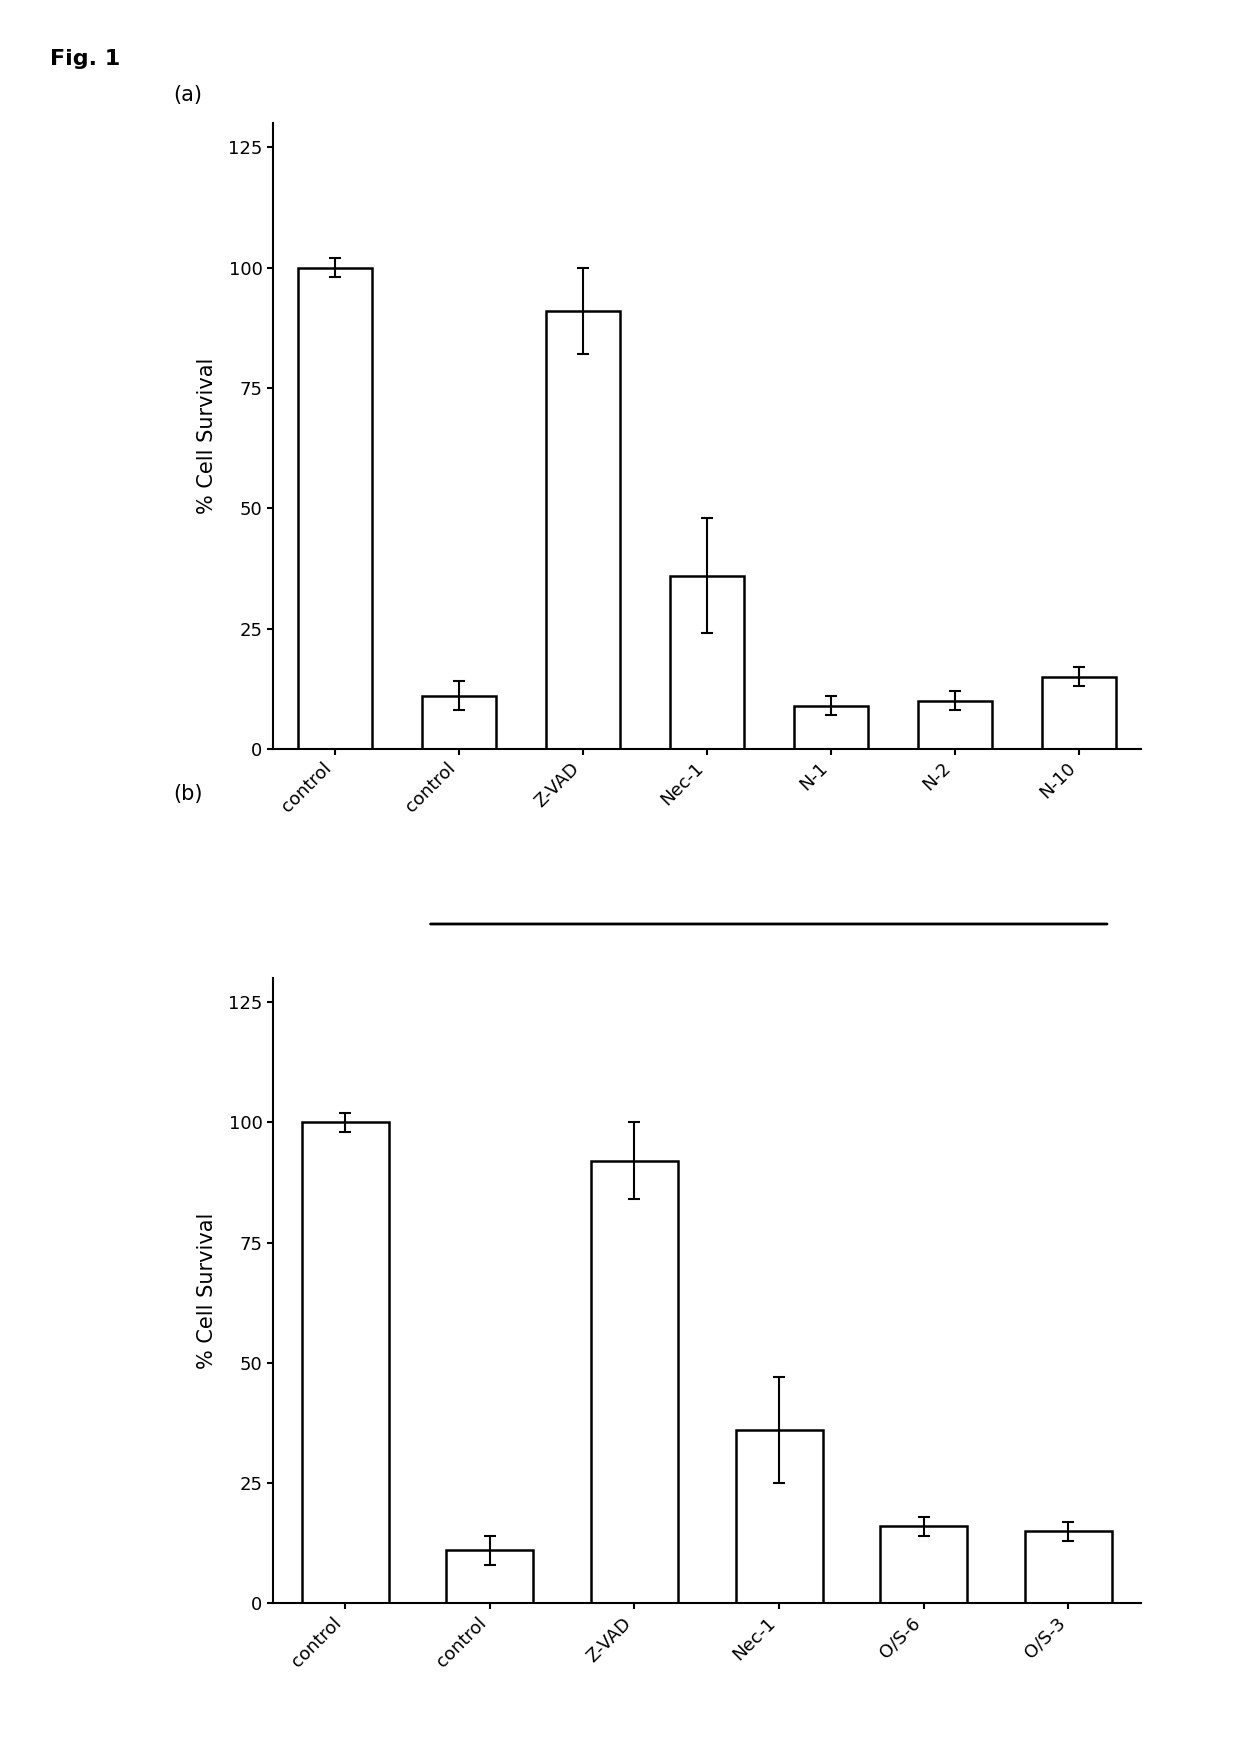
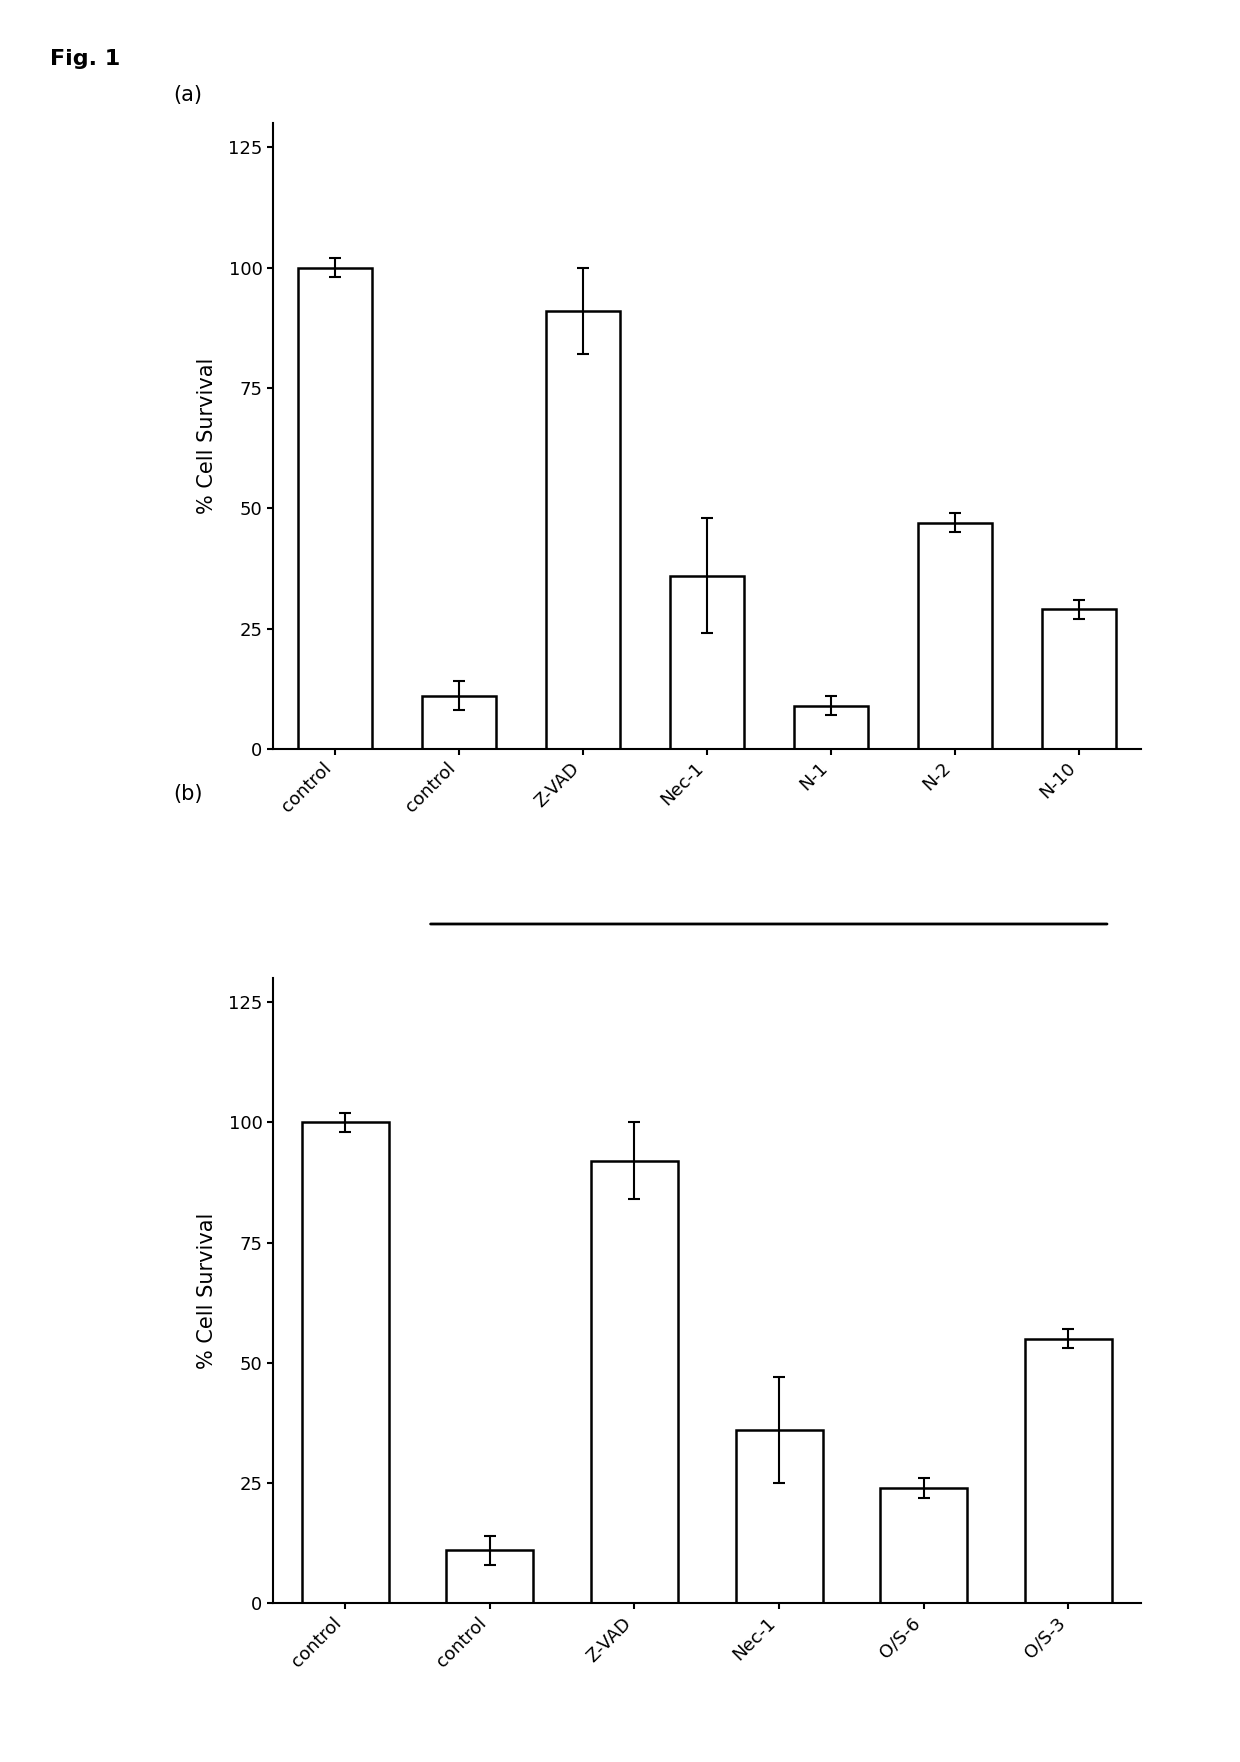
N-2: 10 -> 47
N-10: 15 -> 29
O/S-6: 16 -> 24
O/S-3: 15 -> 55
